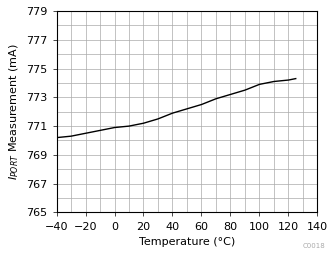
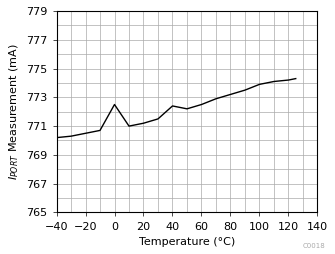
0: 770.9 -> 772.5
40: 771.9 -> 772.4
